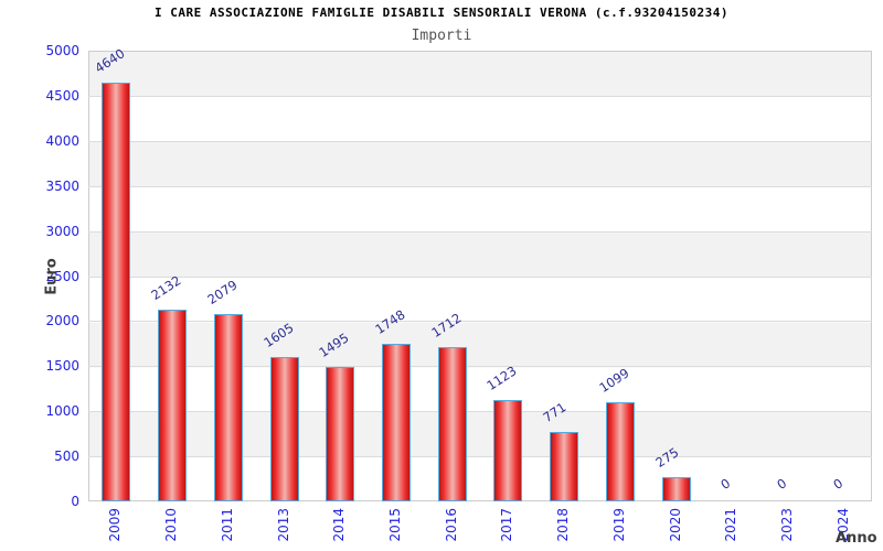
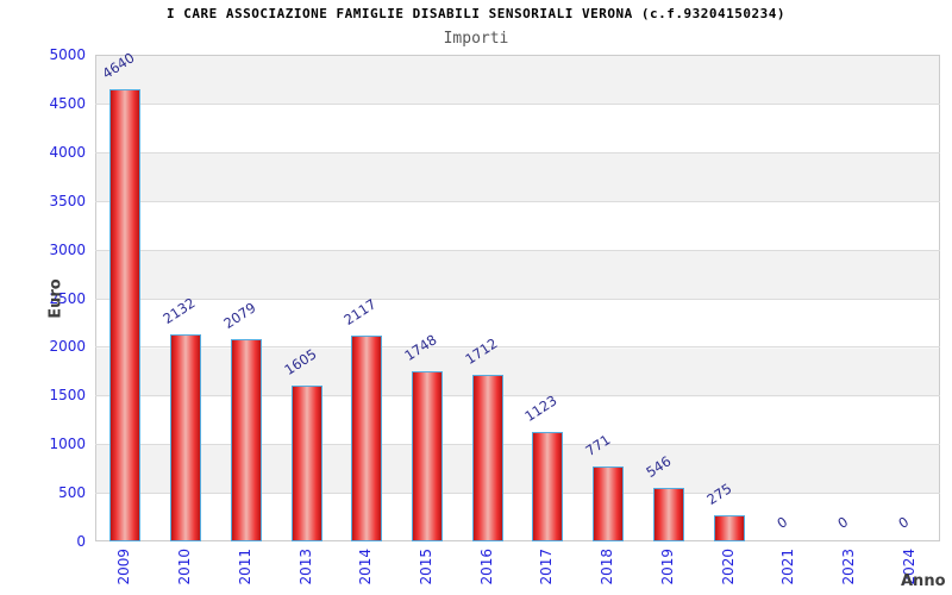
2014: 1495 -> 2117
2019: 1099 -> 546
